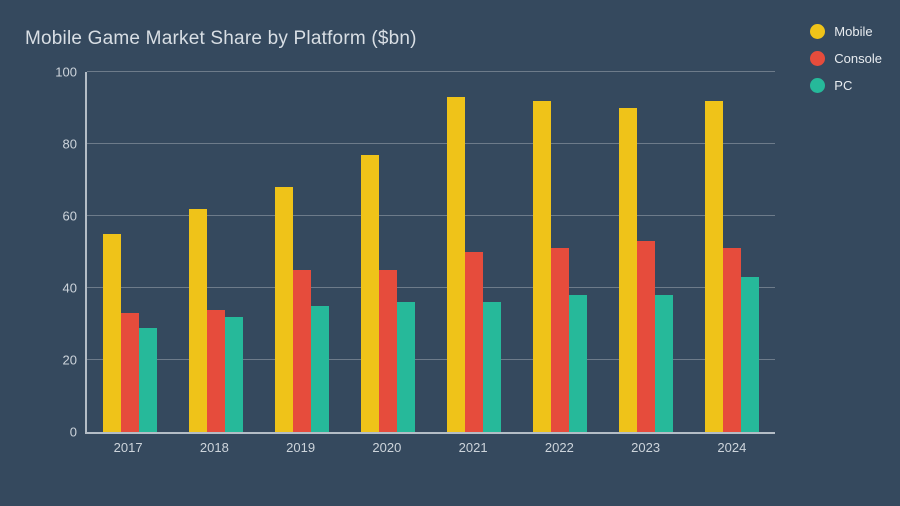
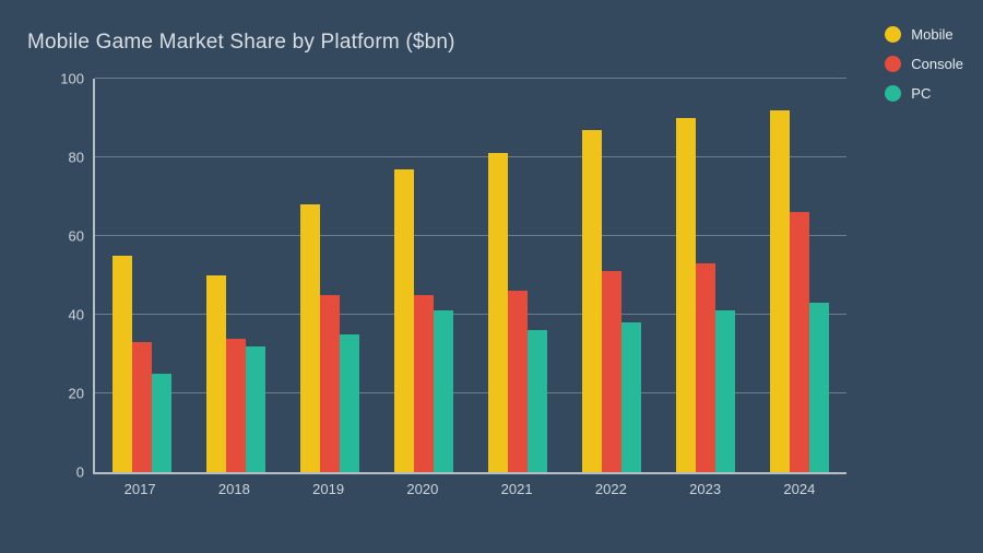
PC/2017: 29 -> 25
Mobile/2018: 62 -> 50
PC/2020: 36 -> 41
Mobile/2021: 93 -> 81
Console/2021: 50 -> 46
Mobile/2022: 92 -> 87
PC/2023: 38 -> 41
Console/2024: 51 -> 66
